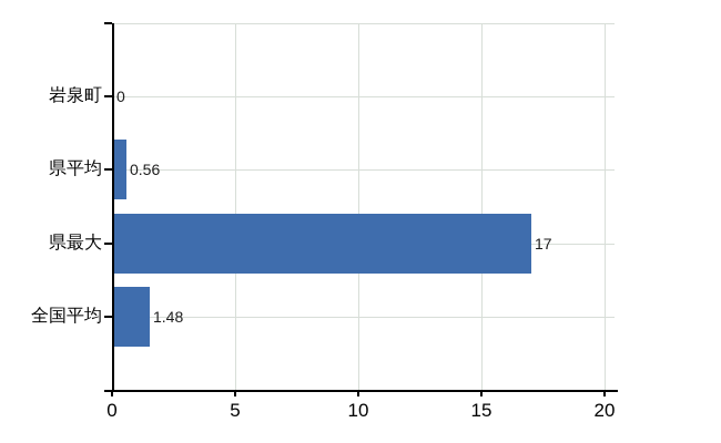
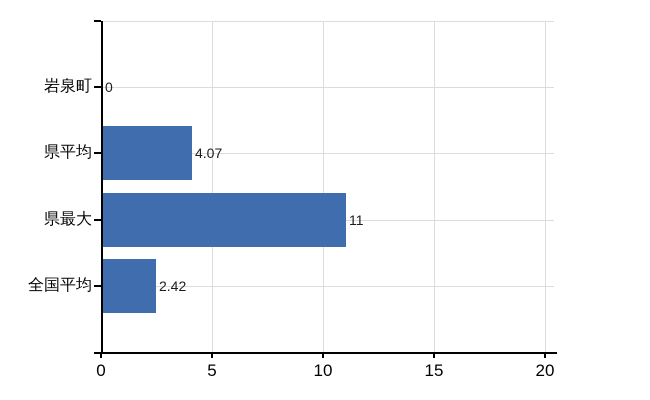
県平均: 0.56 -> 4.07
県最大: 17 -> 11
全国平均: 1.48 -> 2.42
